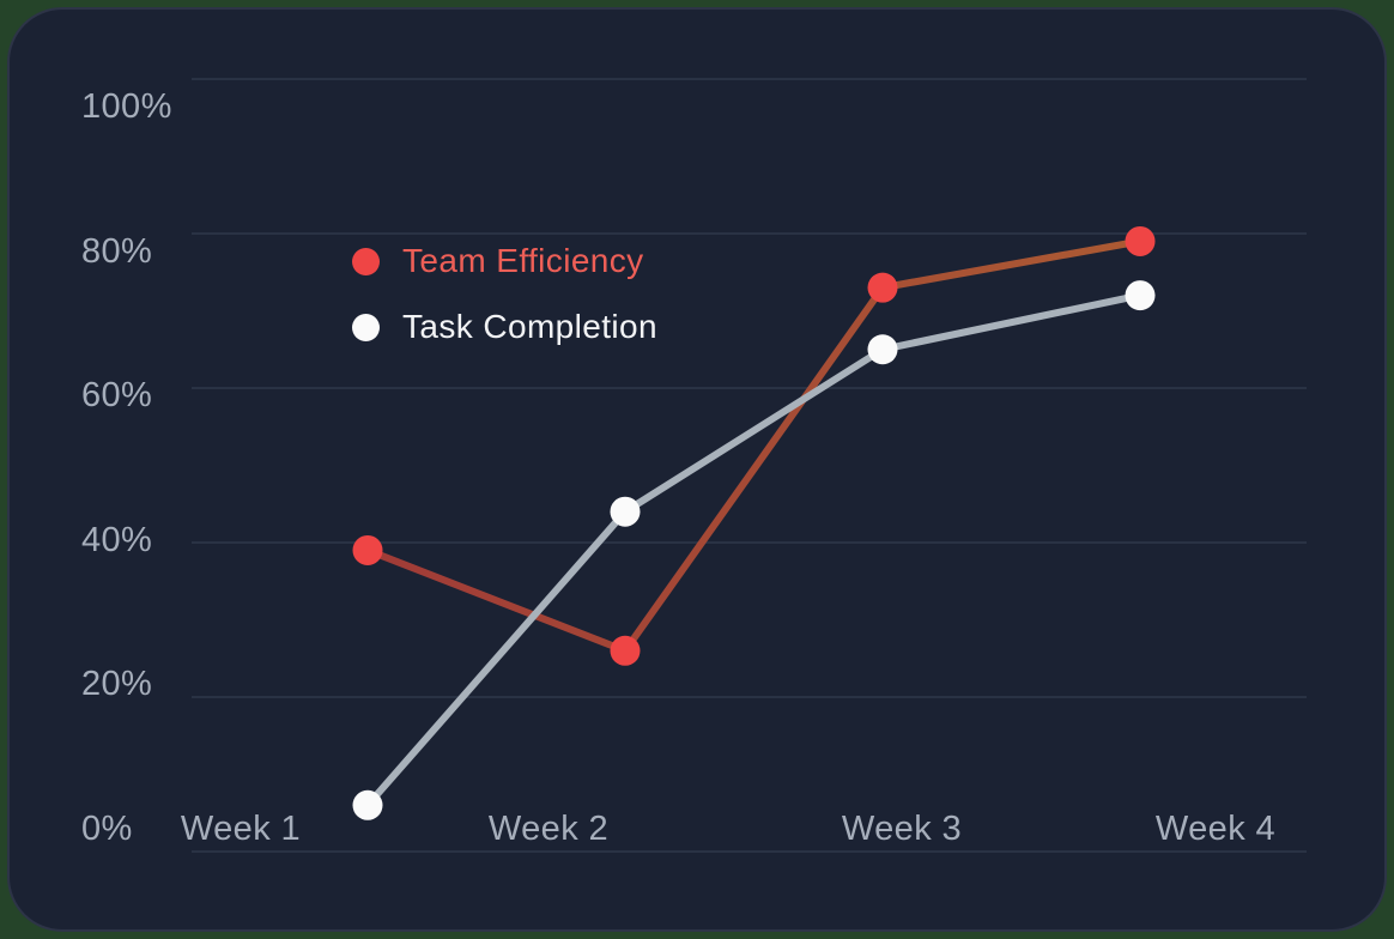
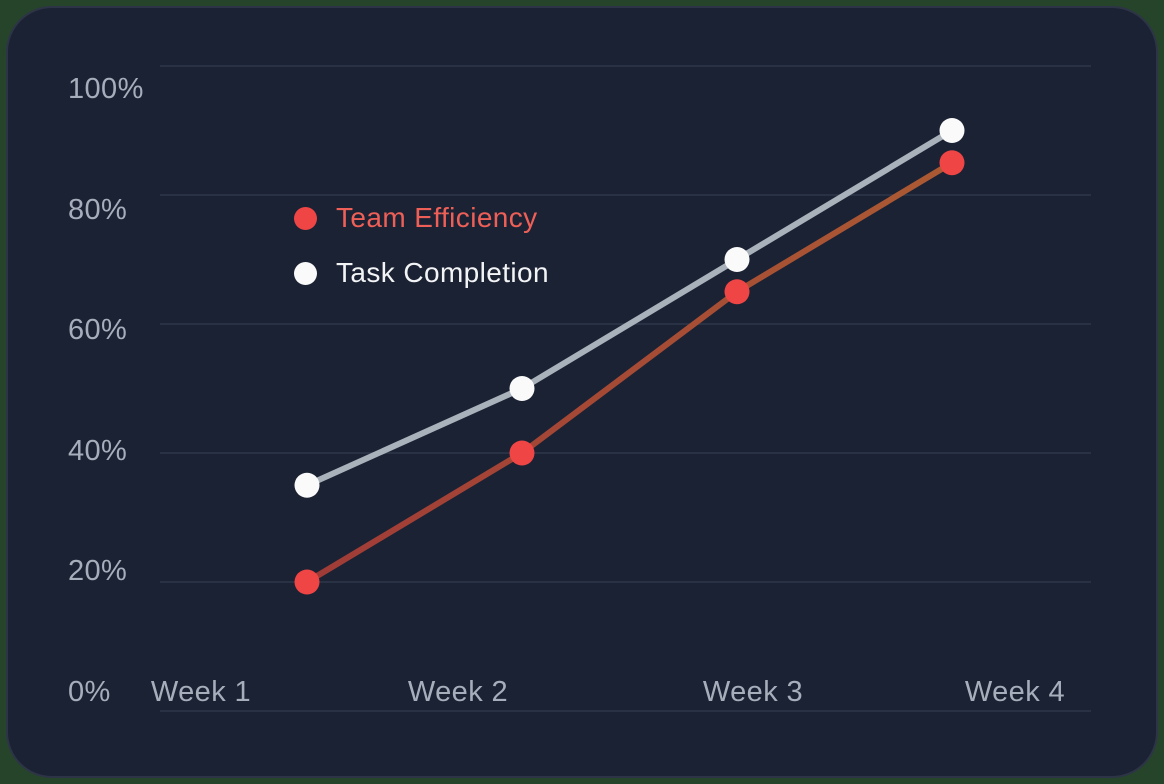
Team Efficiency/Week 1: 39% -> 20%
Task Completion/Week 1: 6% -> 35%
Team Efficiency/Week 2: 26% -> 40%
Task Completion/Week 2: 44% -> 50%
Team Efficiency/Week 3: 73% -> 65%
Task Completion/Week 3: 65% -> 70%
Team Efficiency/Week 4: 79% -> 85%
Task Completion/Week 4: 72% -> 90%
